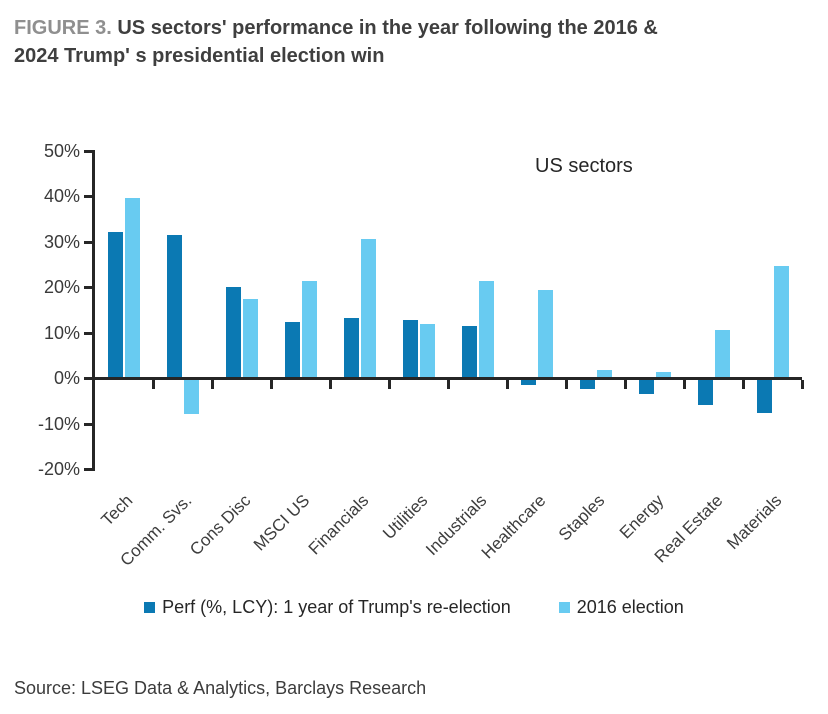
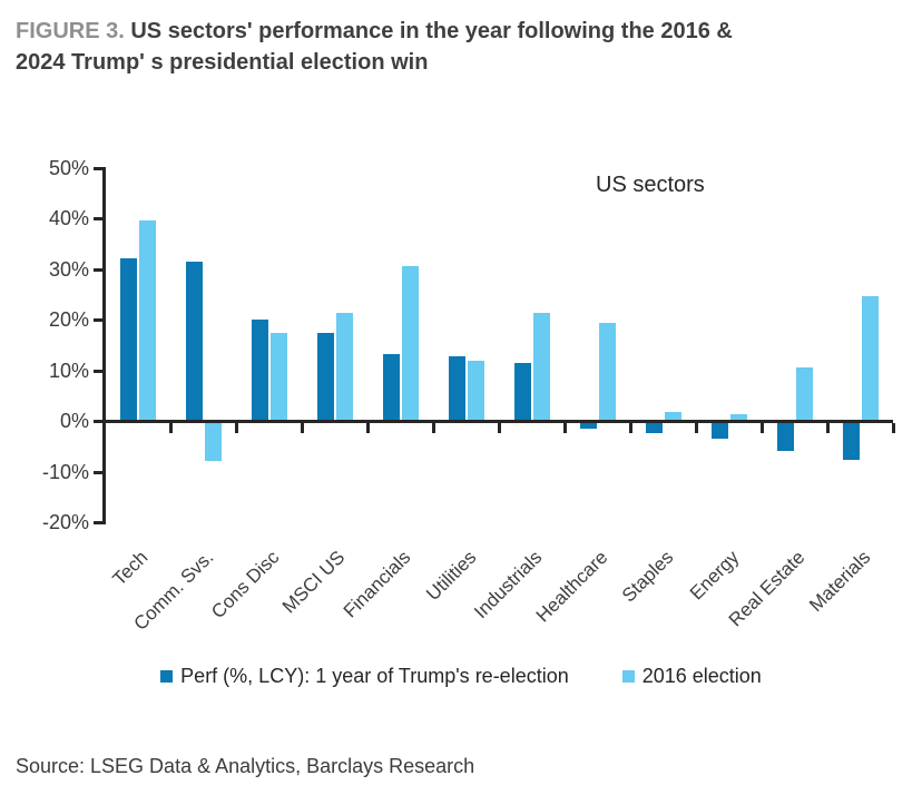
Perf (%, LCY): 1 year of Trump's re-election/MSCI US: 12% -> 17%
